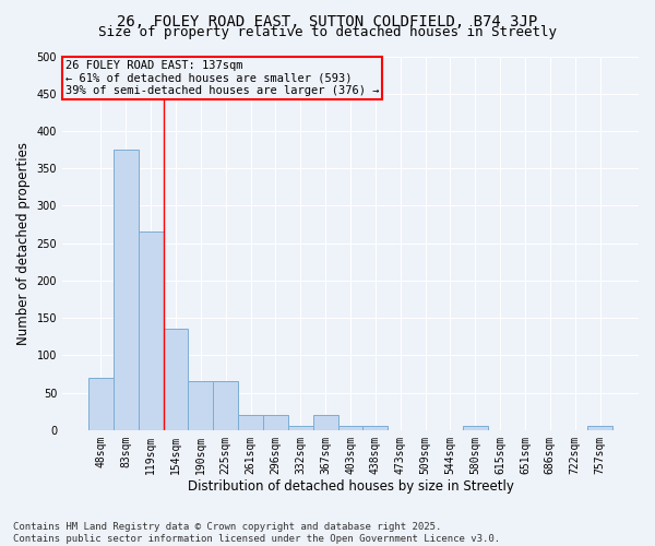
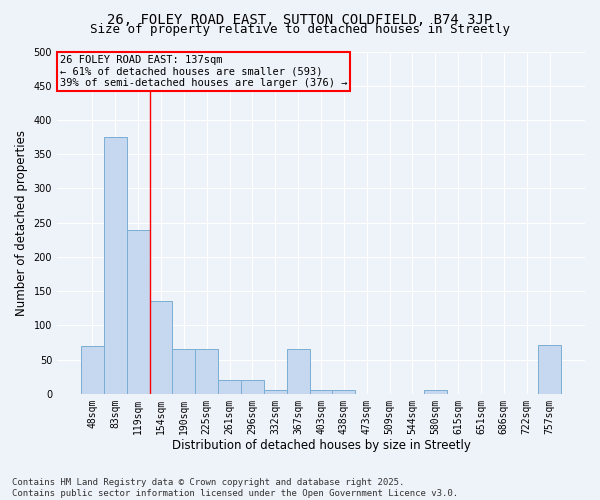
119sqm: 265 -> 240
367sqm: 20 -> 66
757sqm: 5 -> 72
